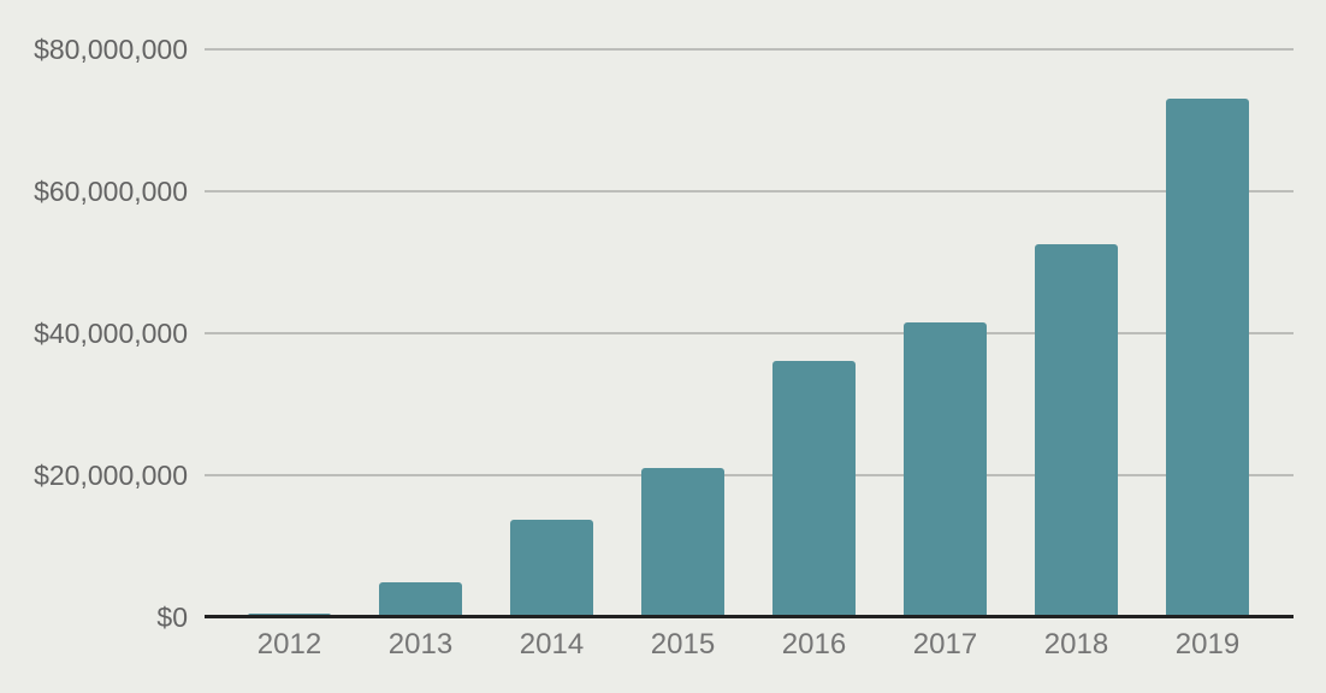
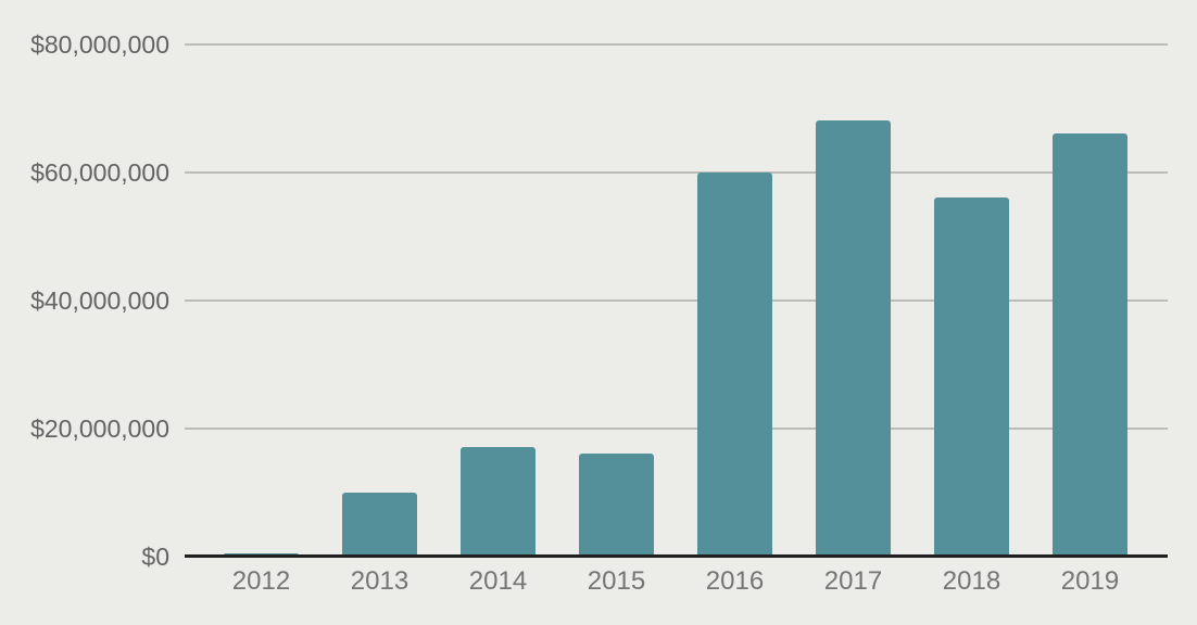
2013: $5000000 -> $10000000
2014: $14000000 -> $17000000
2015: $21000000 -> $16000000
2016: $36000000 -> $60000000
2017: $41000000 -> $68000000
2018: $52000000 -> $56000000
2019: $73000000 -> $66000000
